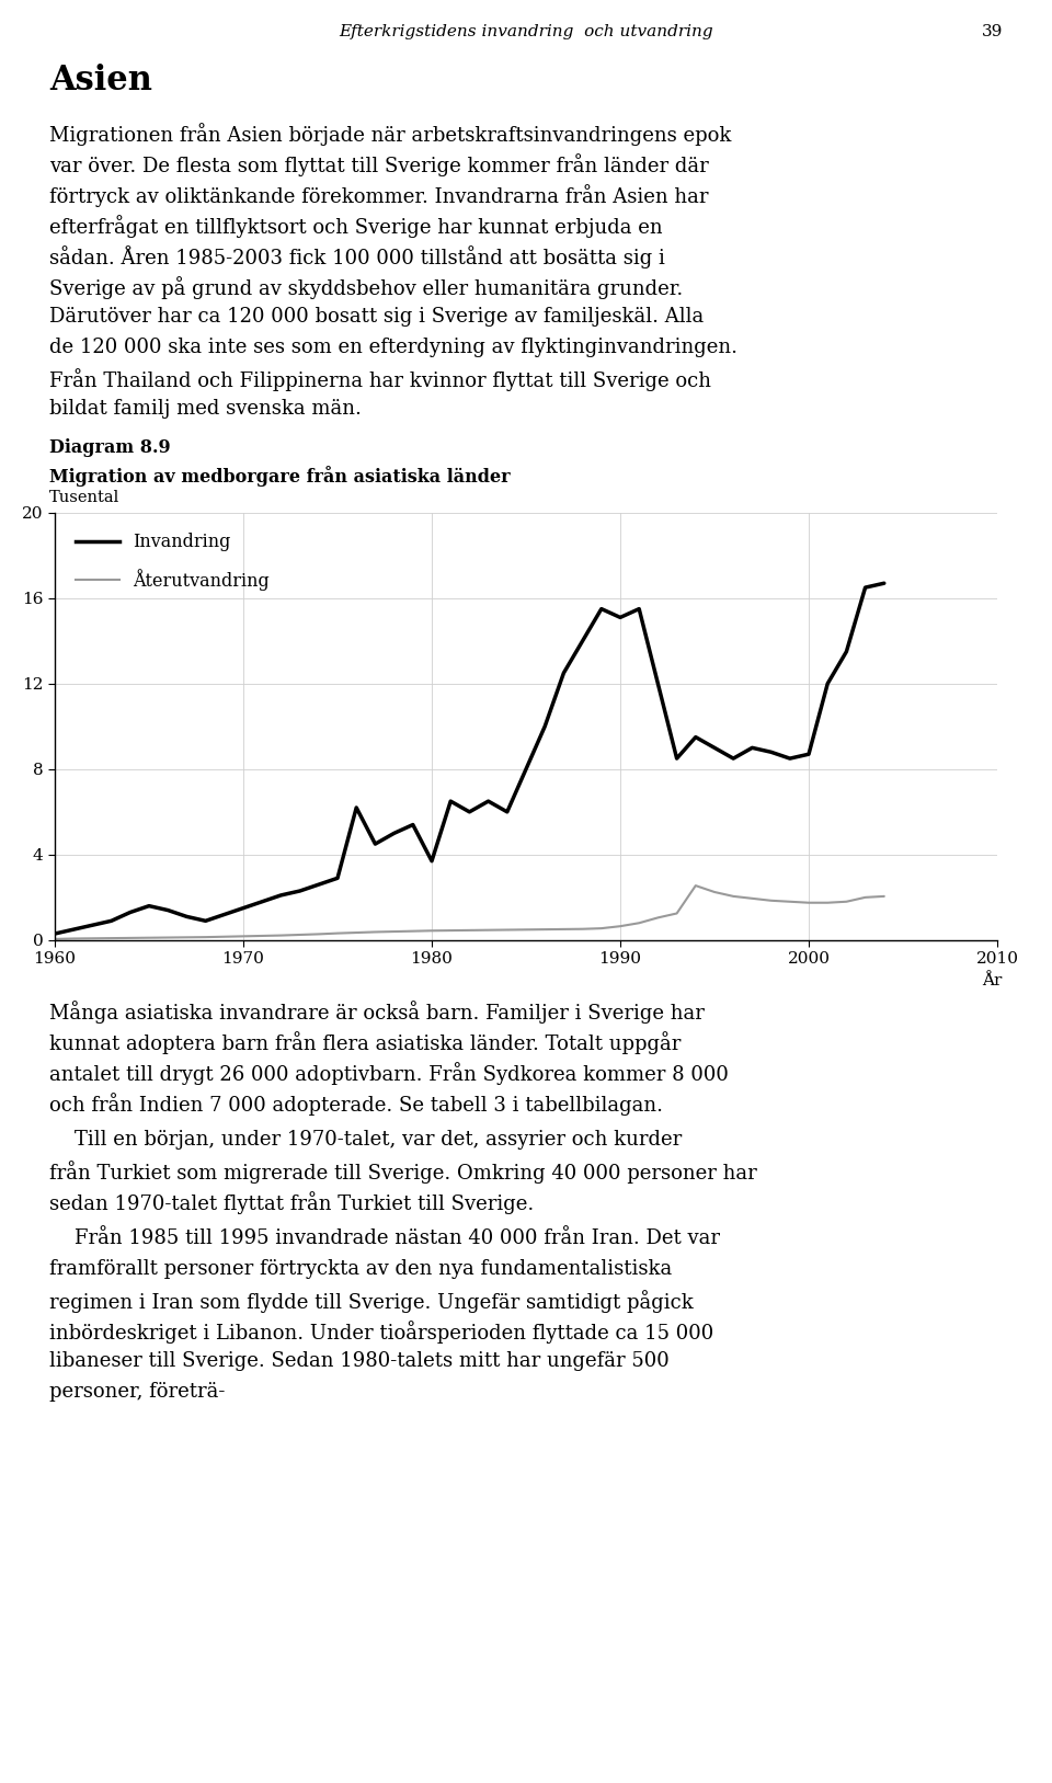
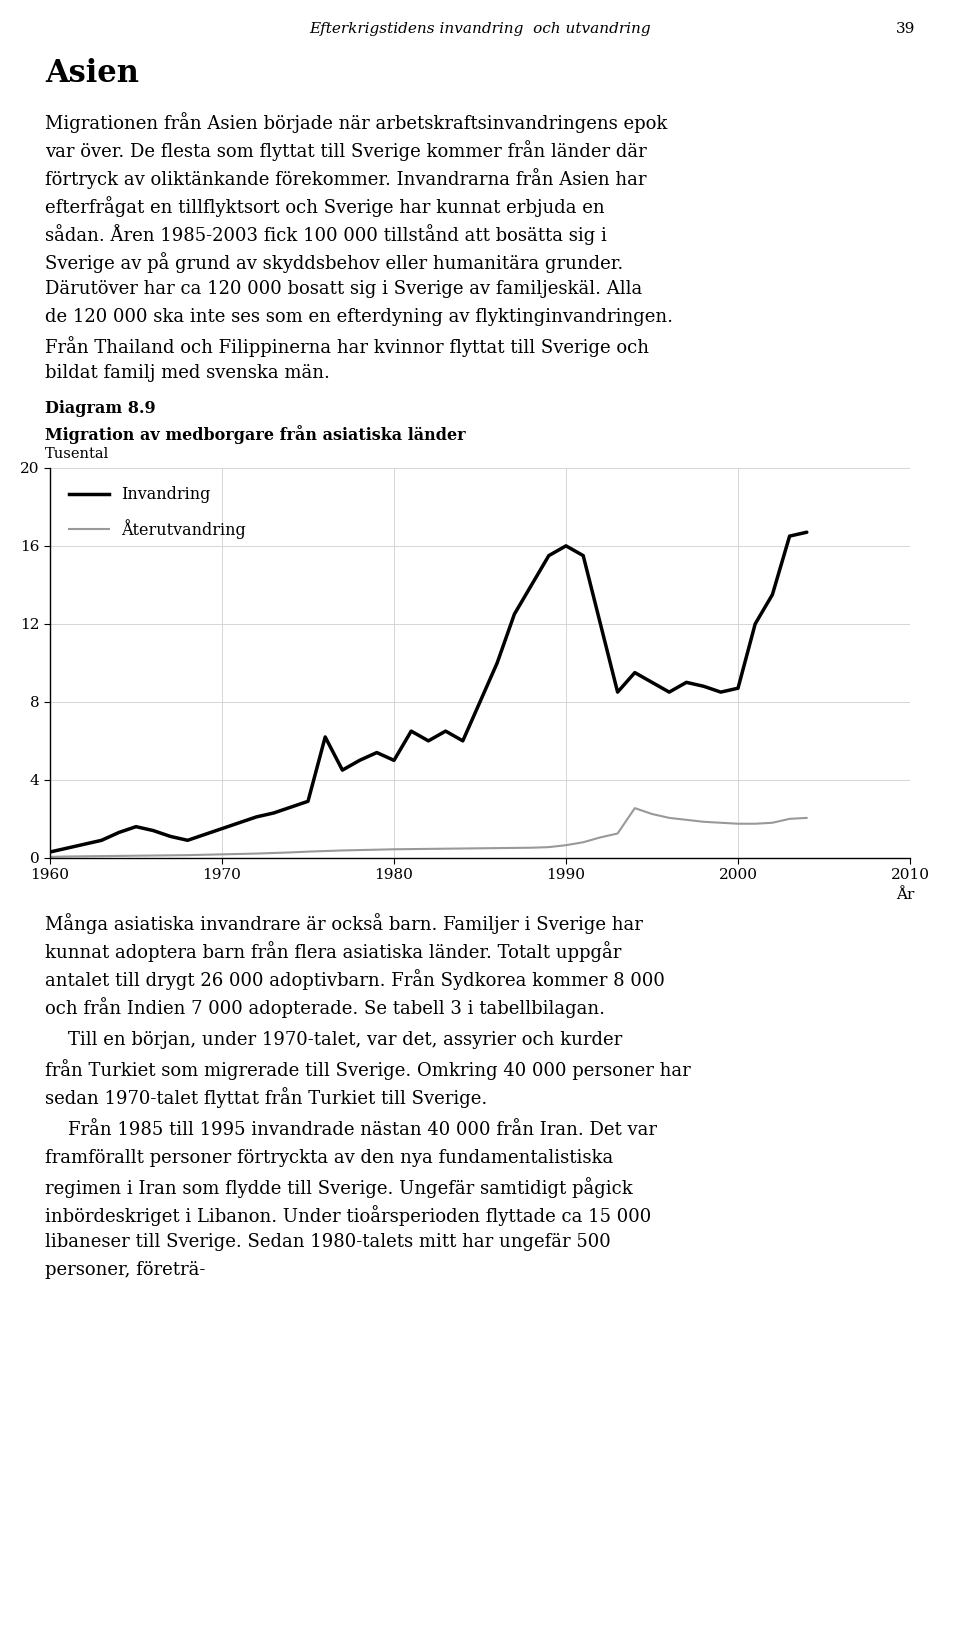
Invandring/1980: 3.7 -> 5.0
Invandring/1990: 15.1 -> 16.0
